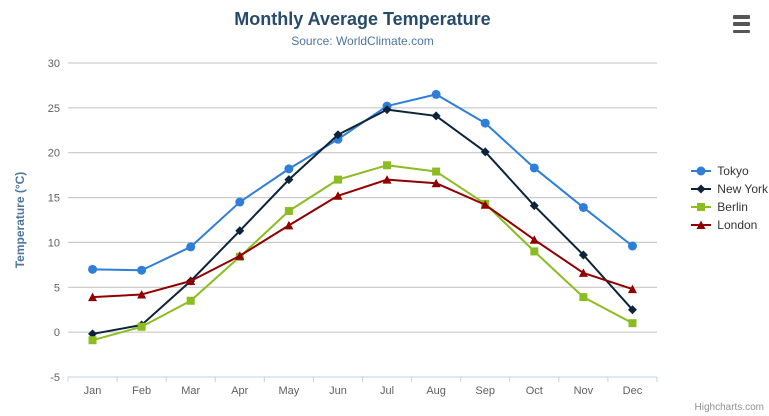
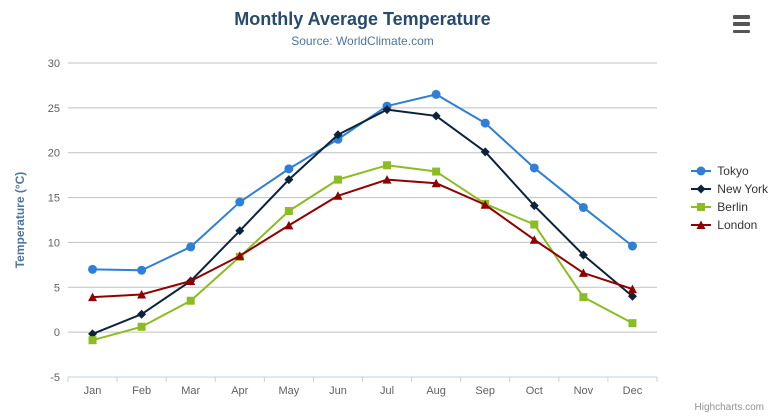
New York/Feb: 1 -> 2
Berlin/Oct: 9 -> 12
New York/Dec: 2 -> 4
